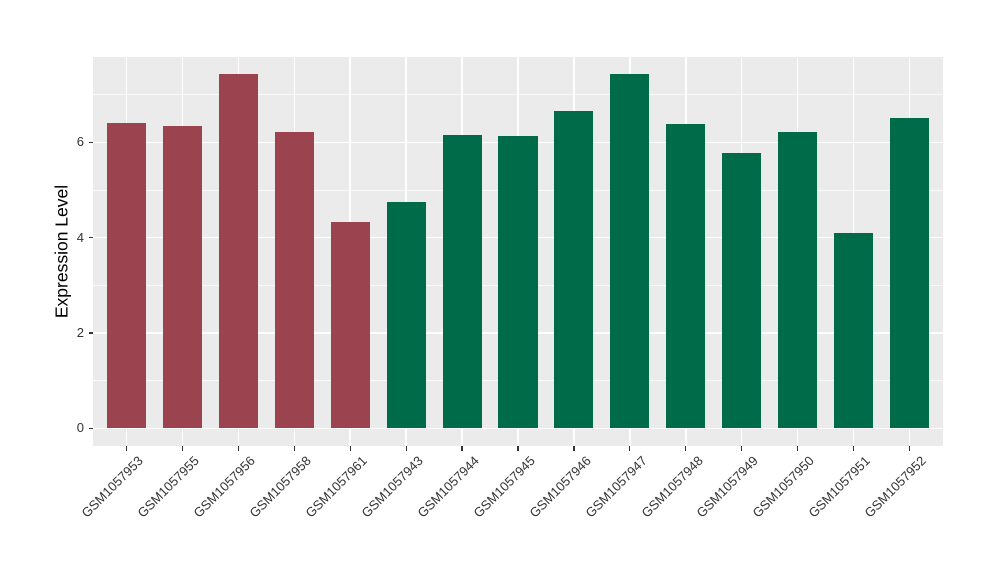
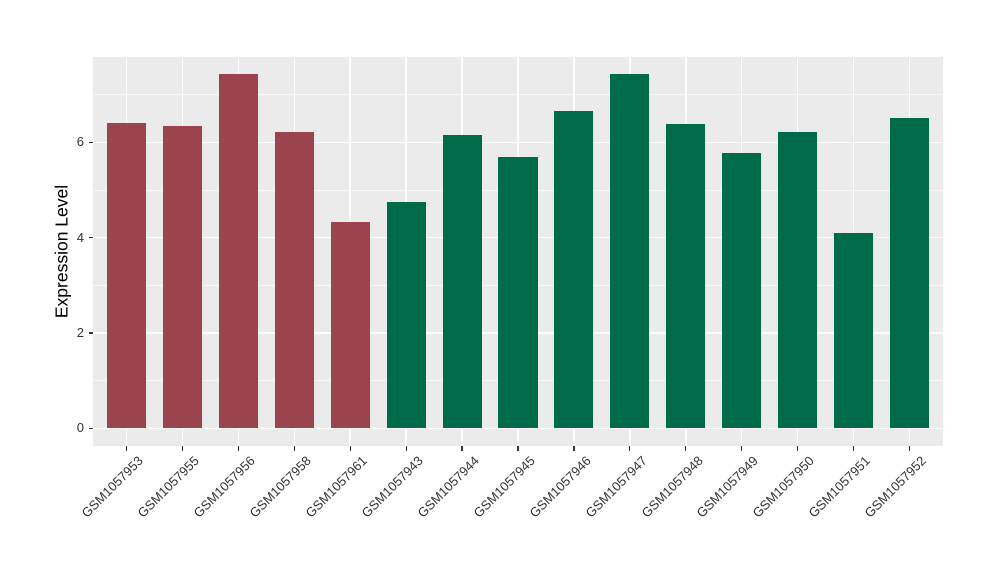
GSM1057945: 6.1 -> 5.7
